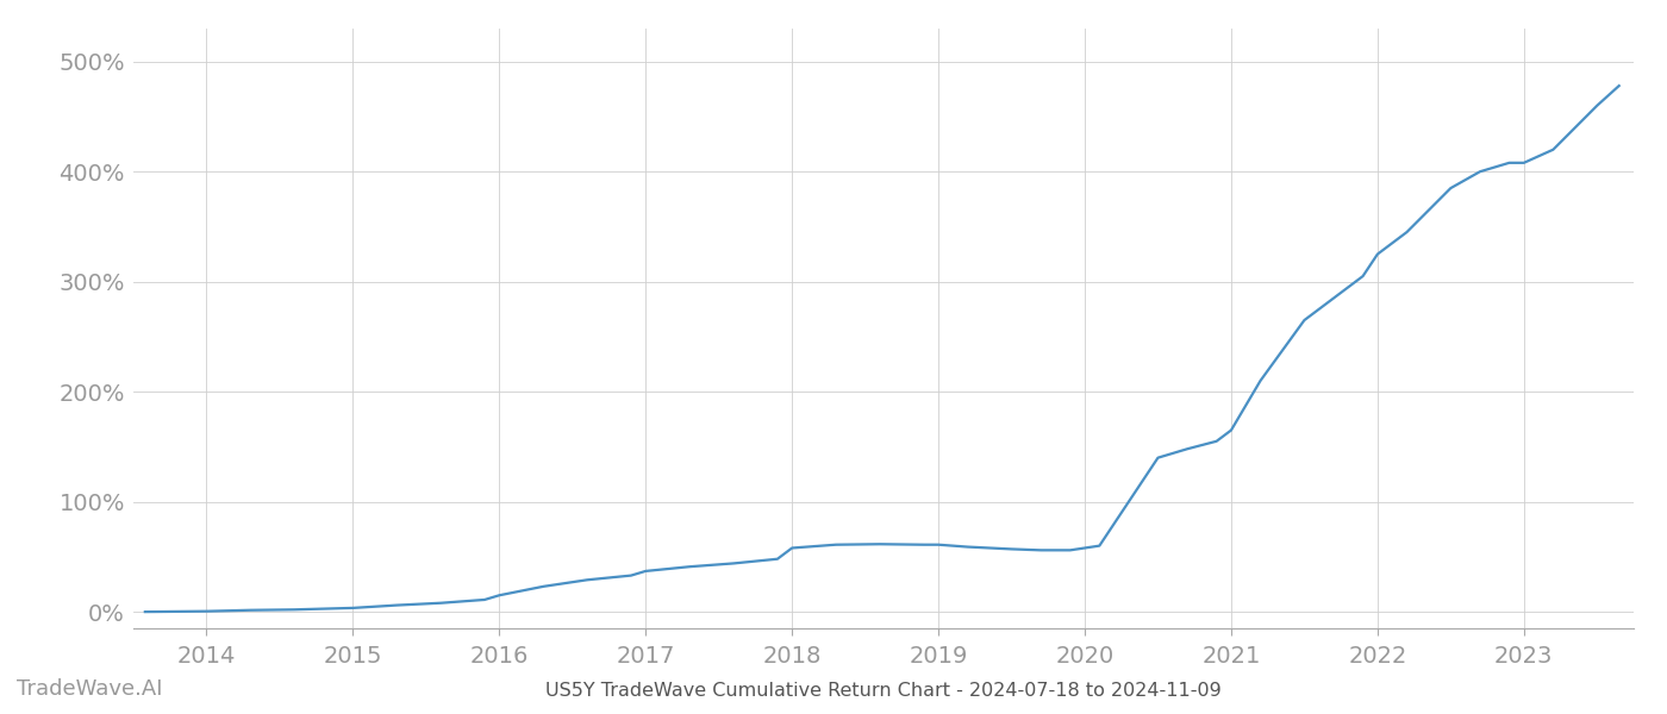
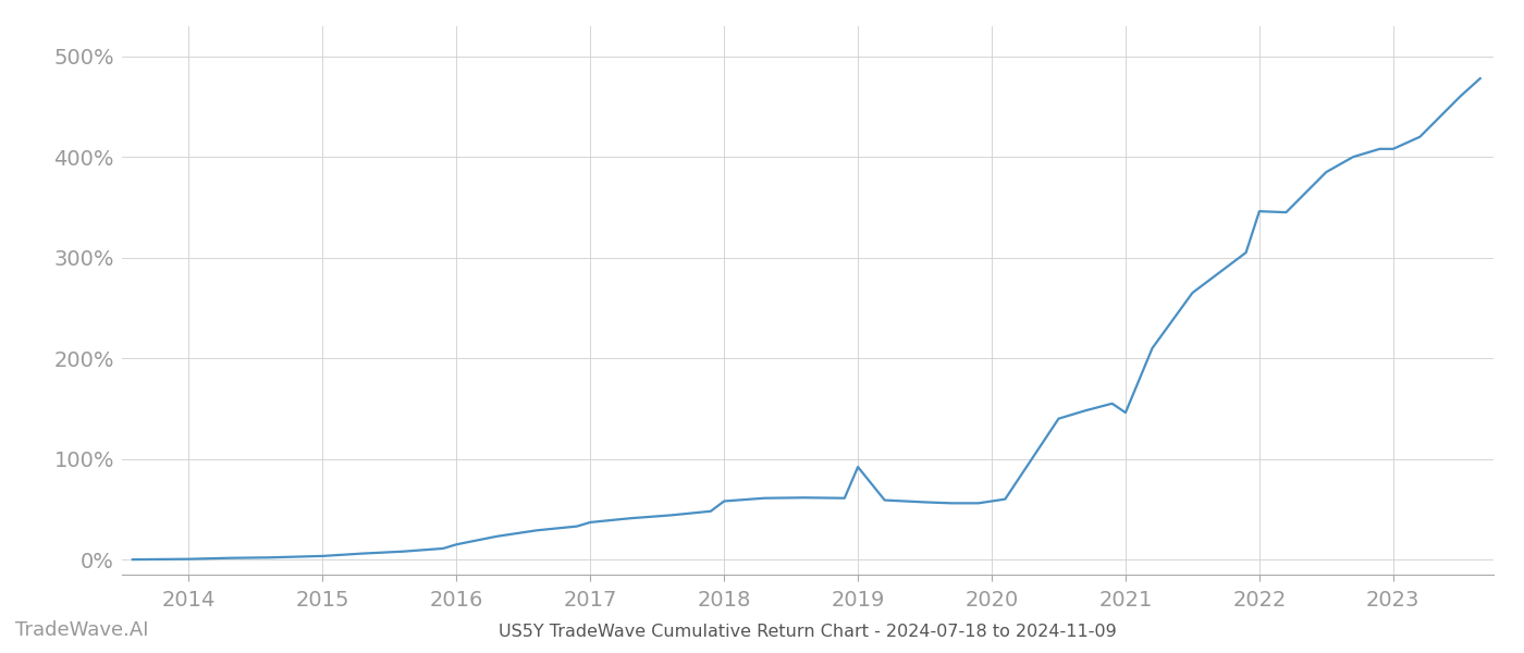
2019: 61% -> 92%
2021: 165% -> 146%
2022: 325% -> 346%
